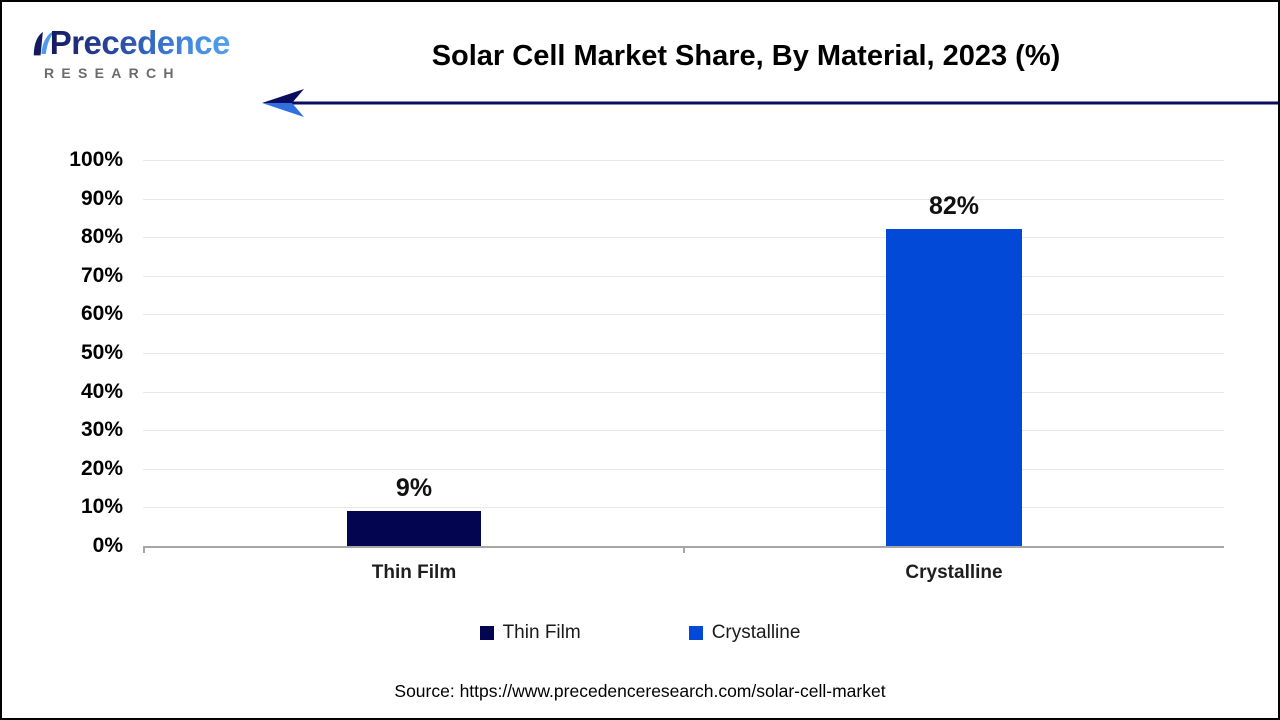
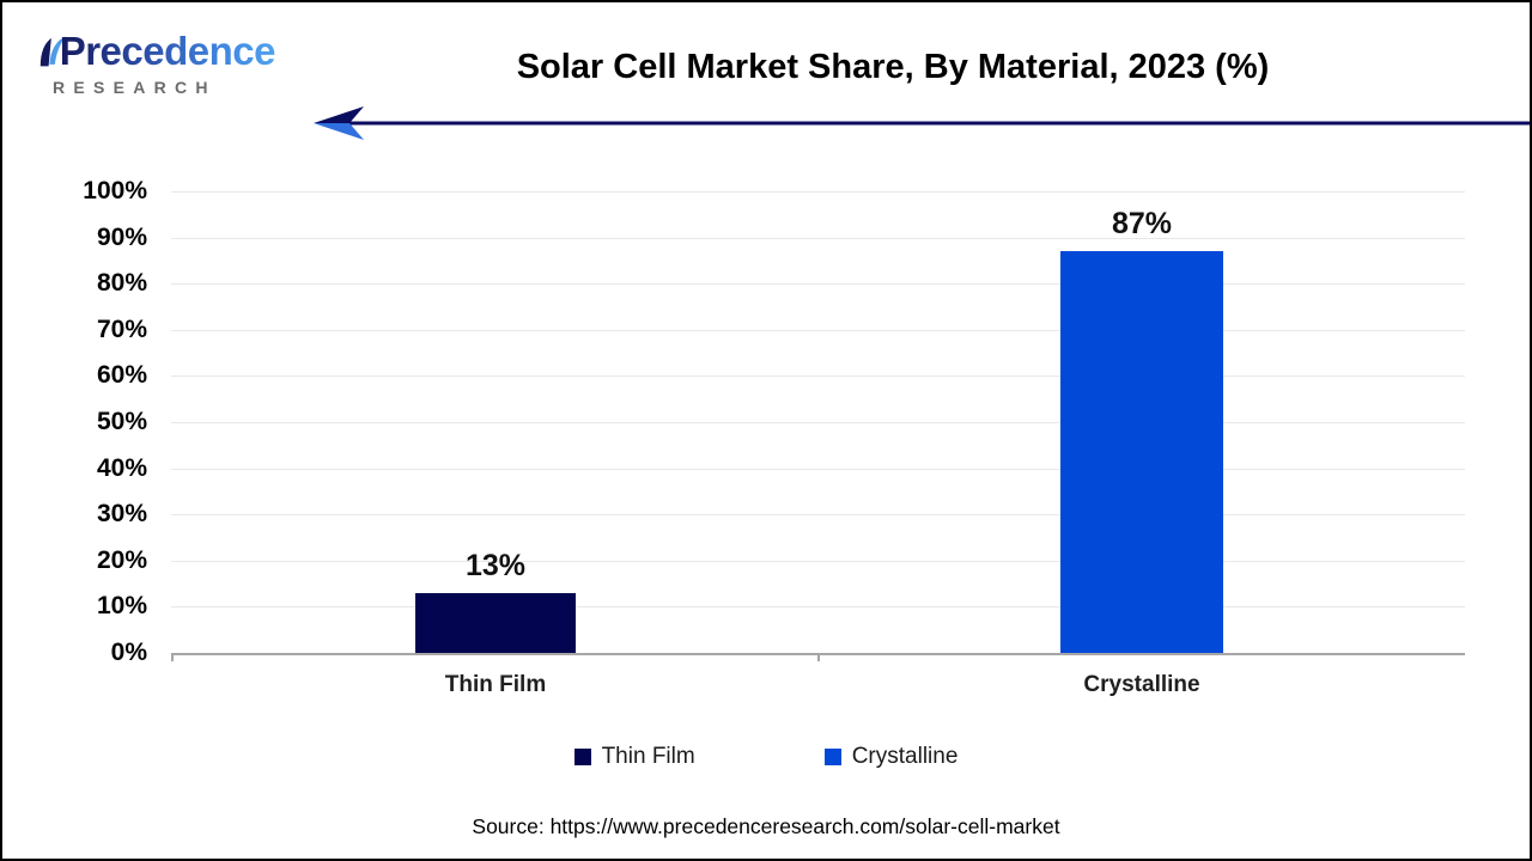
Thin Film: 9% -> 13%
Crystalline: 82% -> 87%
